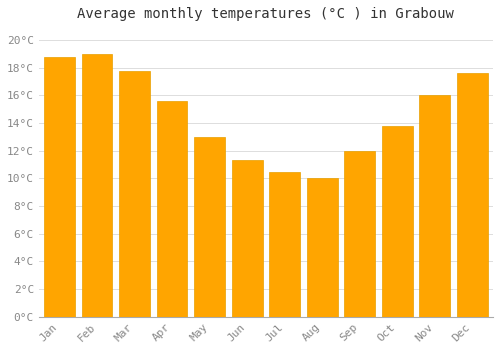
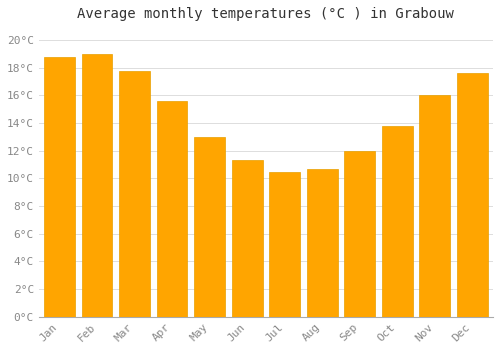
Aug: 10.0°C -> 10.7°C
